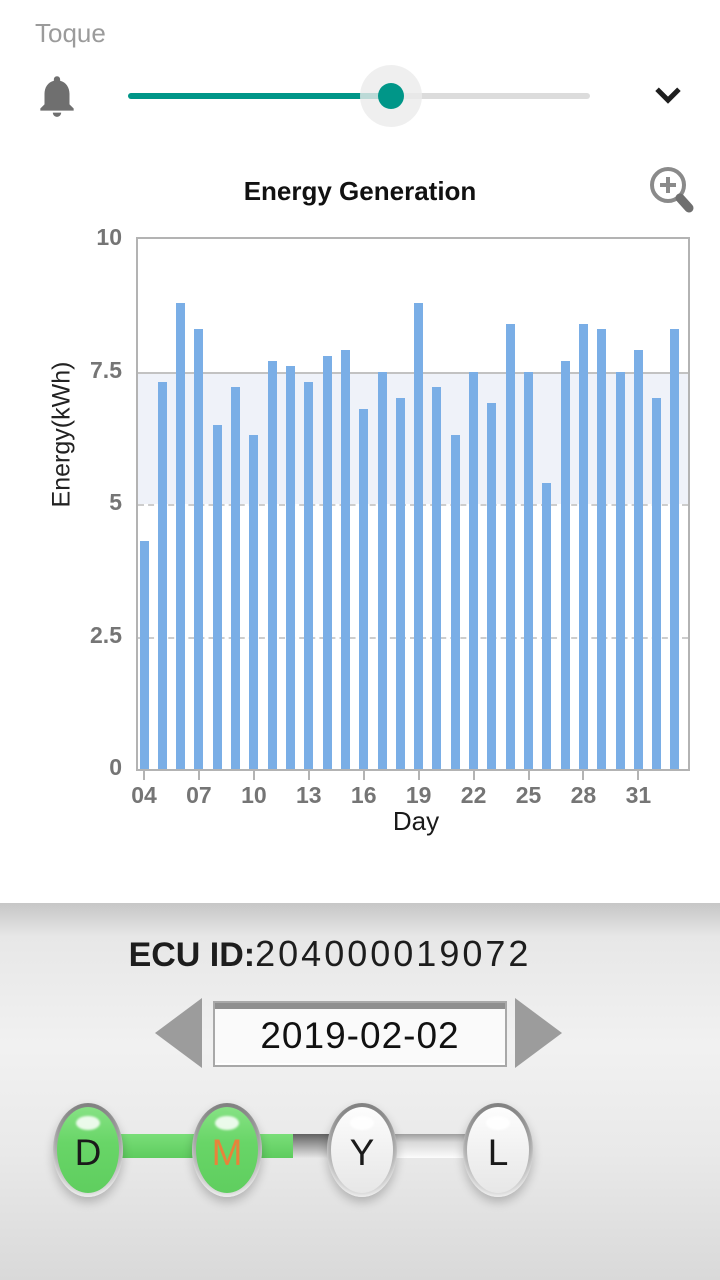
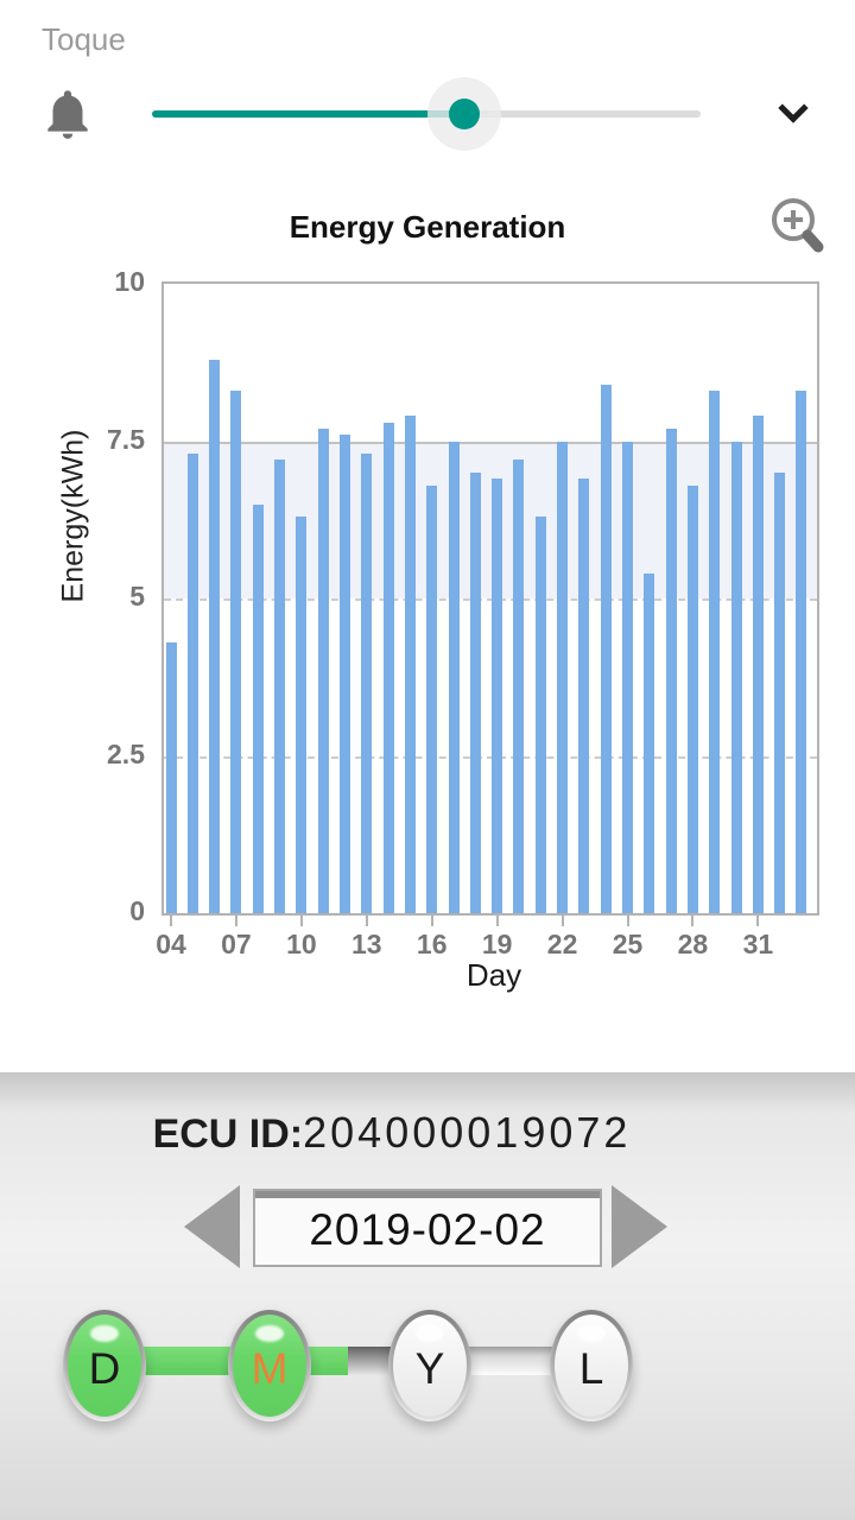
19: 8.8 -> 6.9
28: 8.4 -> 6.8
